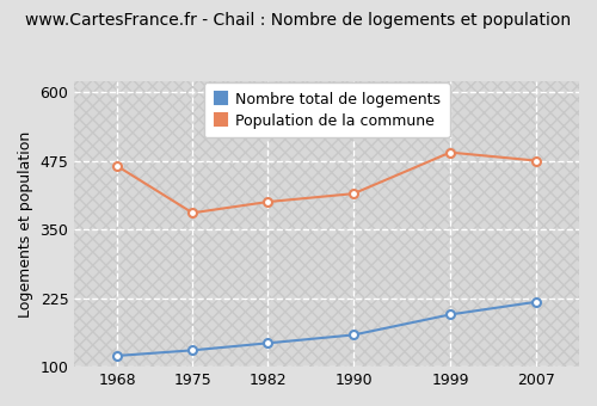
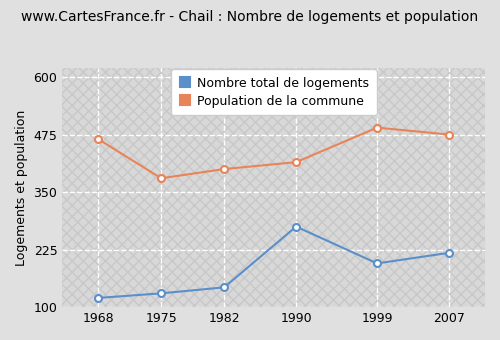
Nombre total de logements/1990: 158 -> 275
